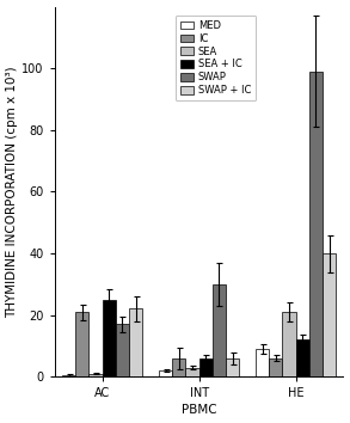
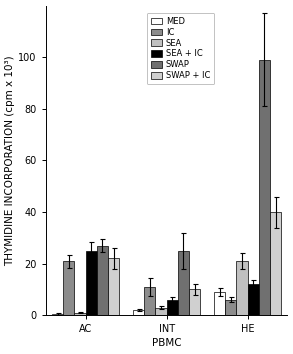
SWAP/AC: 17 -> 27
IC/INT: 6 -> 11
SWAP/INT: 30 -> 25
SWAP + IC/INT: 6 -> 10
